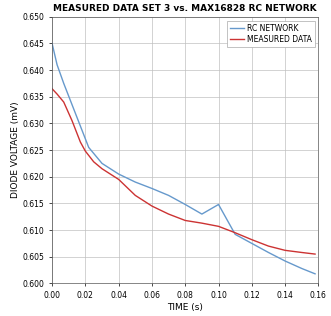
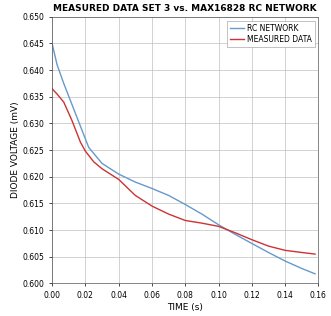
RC NETWORK/0.10: 0.6148 -> 0.6110
